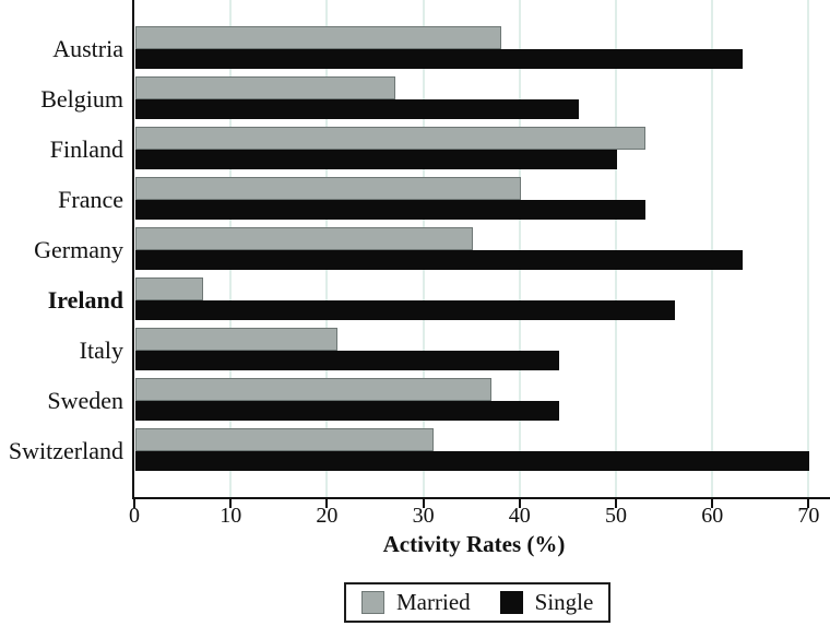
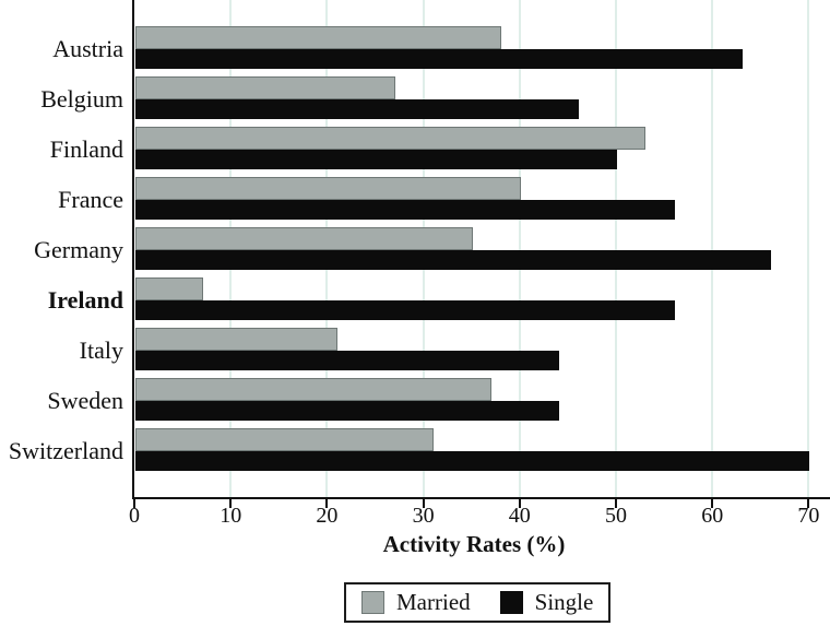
Single/France: 53 -> 56
Single/Germany: 63 -> 66
